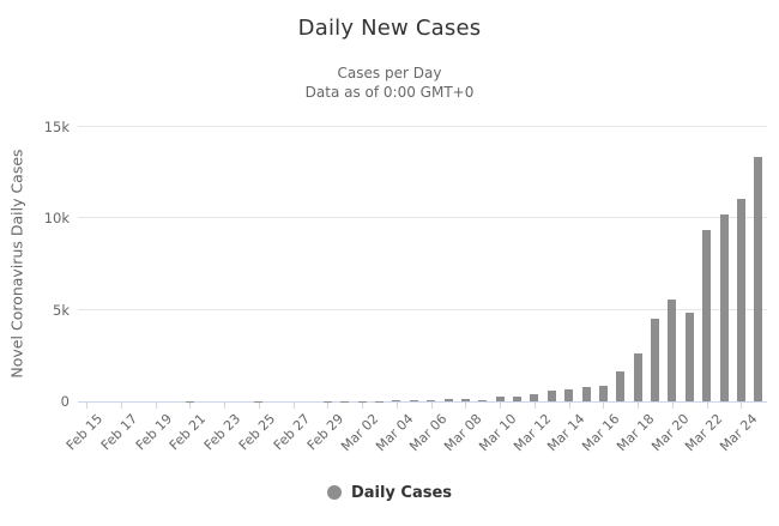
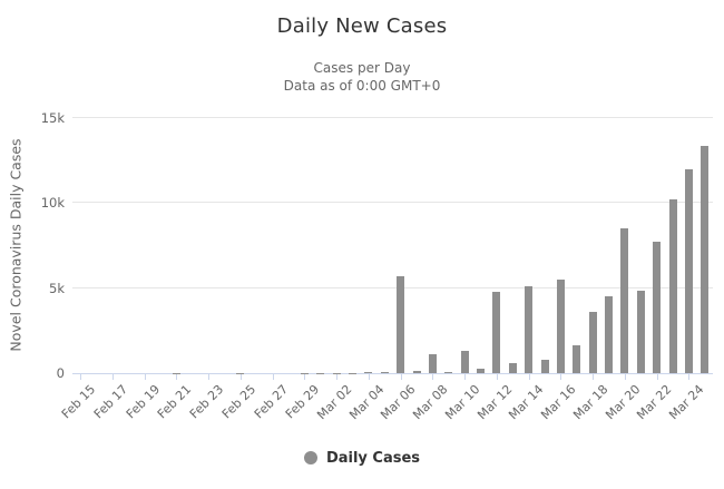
Mar 06: 0.1k -> 5.7k
Mar 08: 0.1k -> 1.1k
Mar 10: 0.3k -> 1.3k
Mar 12: 0.4k -> 4.8k
Mar 14: 0.6k -> 5.1k
Mar 16: 0.8k -> 5.5k
Mar 18: 2.6k -> 3.6k
Mar 20: 5.6k -> 8.5k
Mar 22: 9.4k -> 7.7k
Mar 24: 11.1k -> 12.0k
